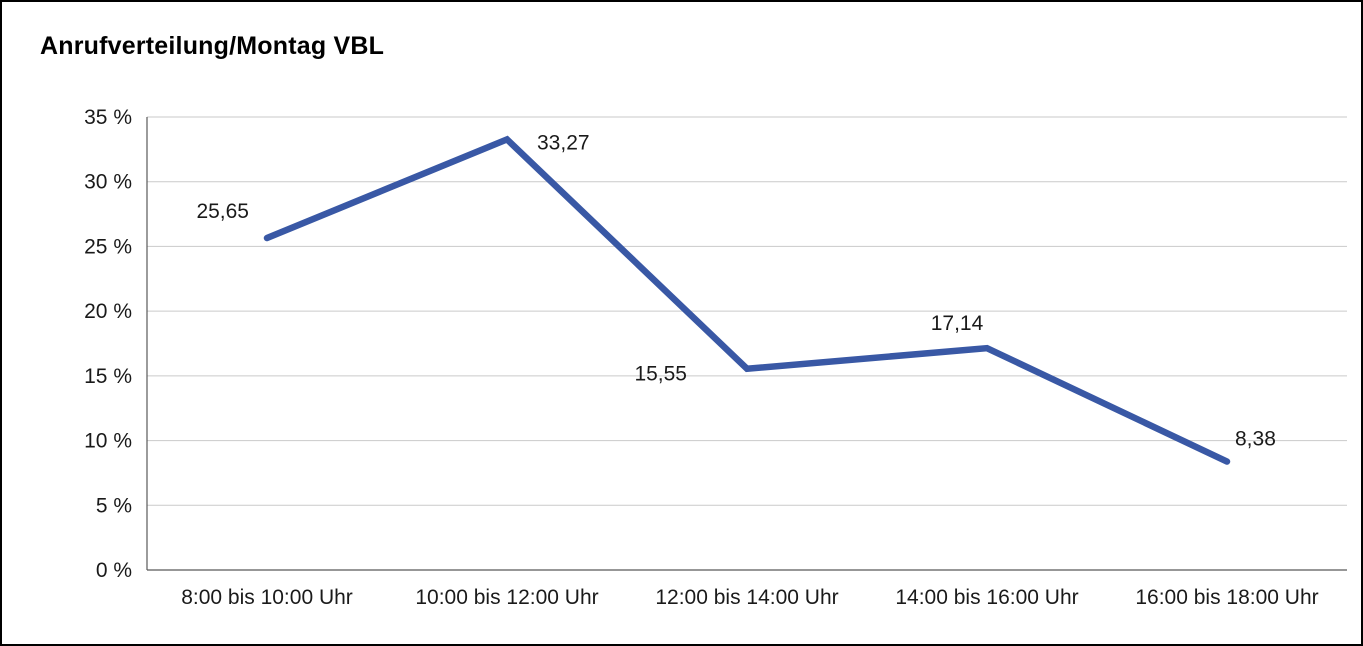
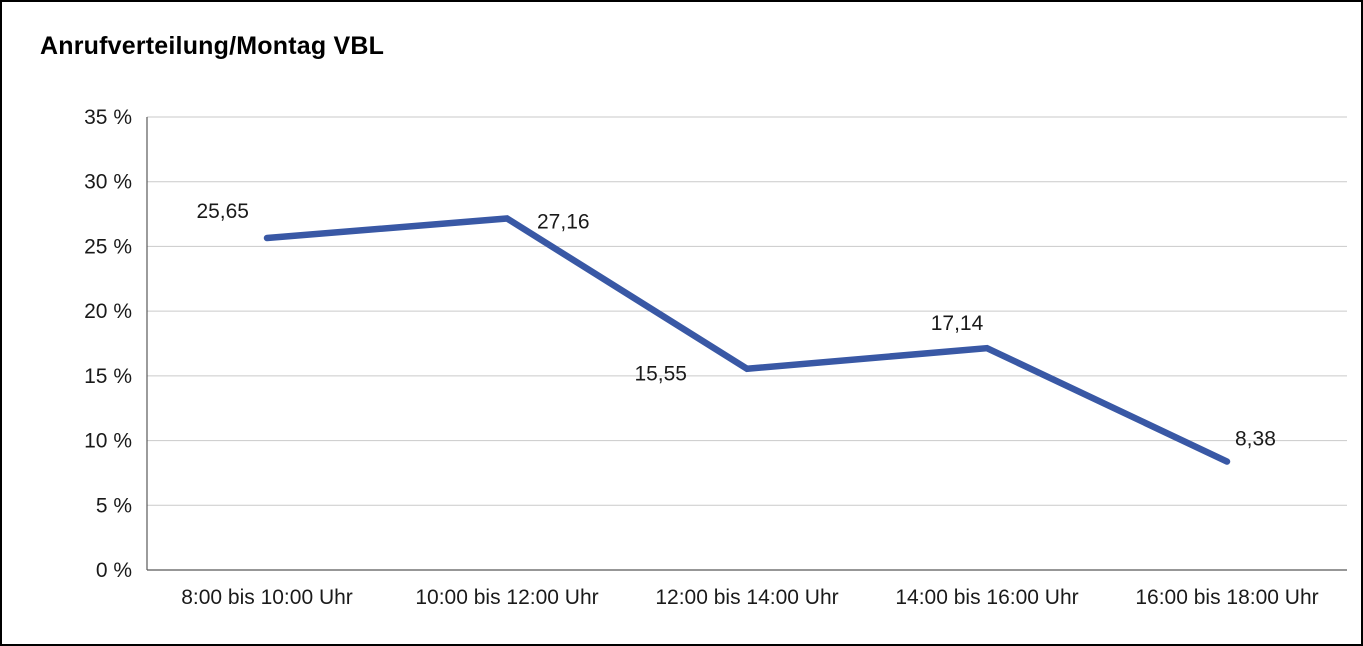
10:00 bis 12:00 Uhr: 33,27 -> 27,16
